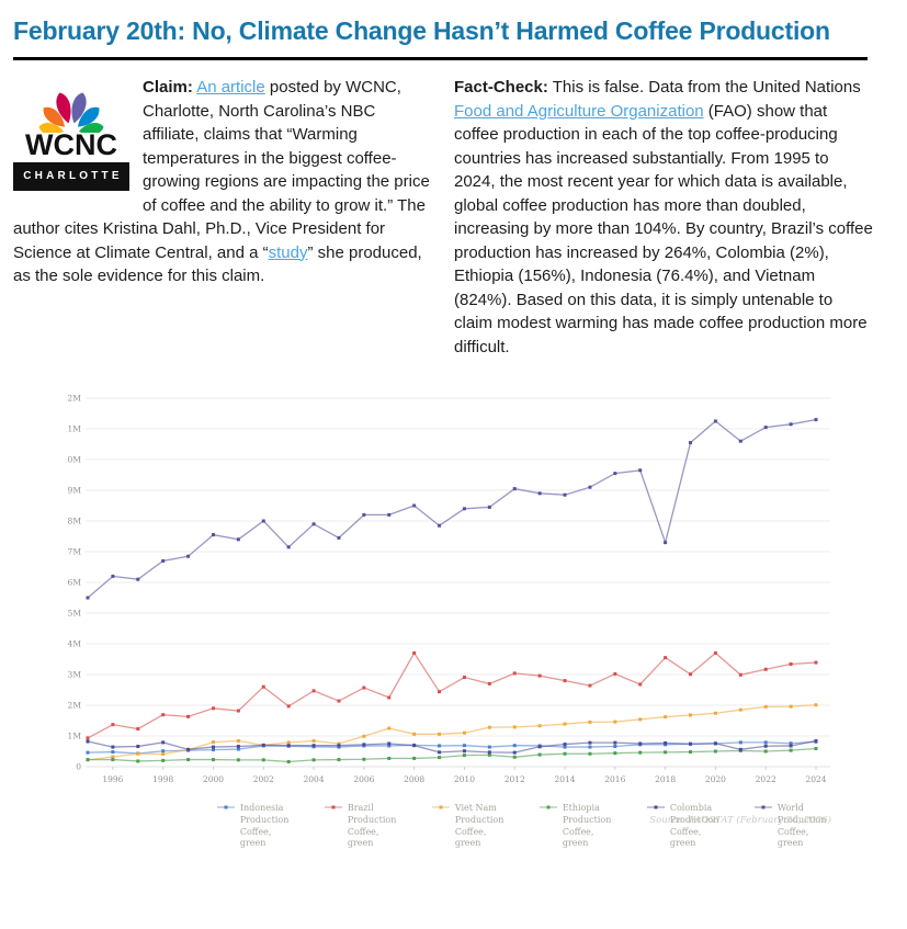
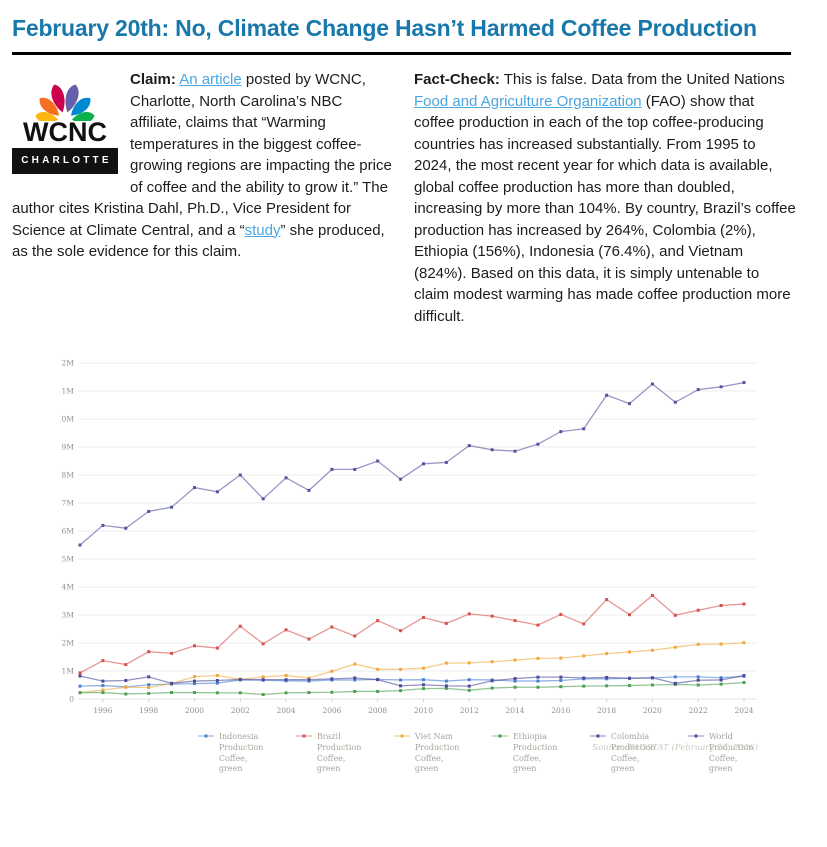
Brazil/2008: 3.7M -> 2.8M
World/2018: 7.3M -> 10.8M
